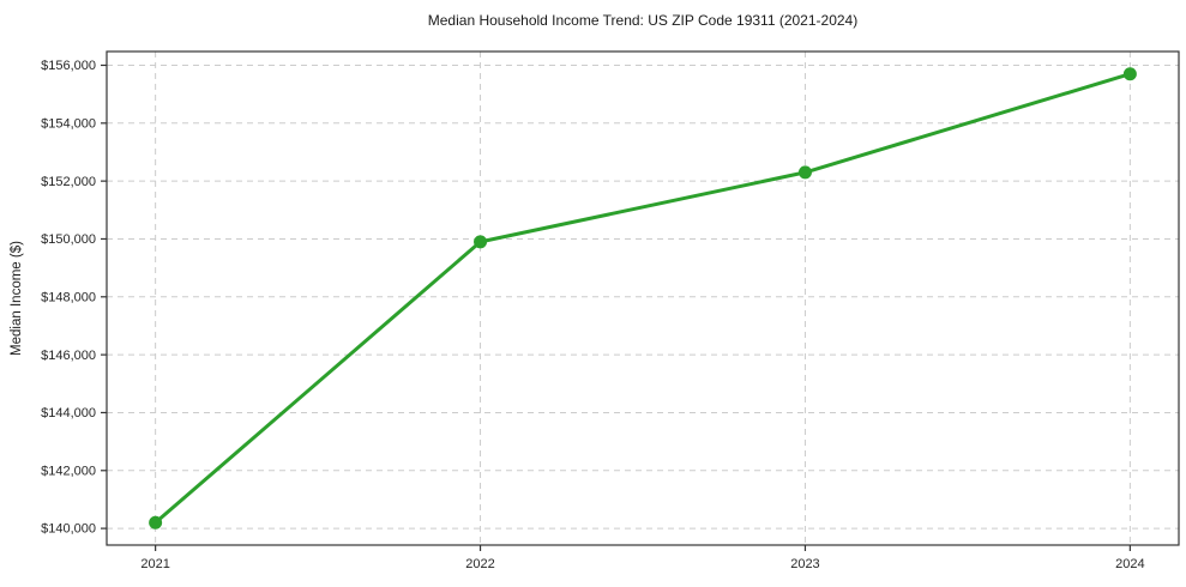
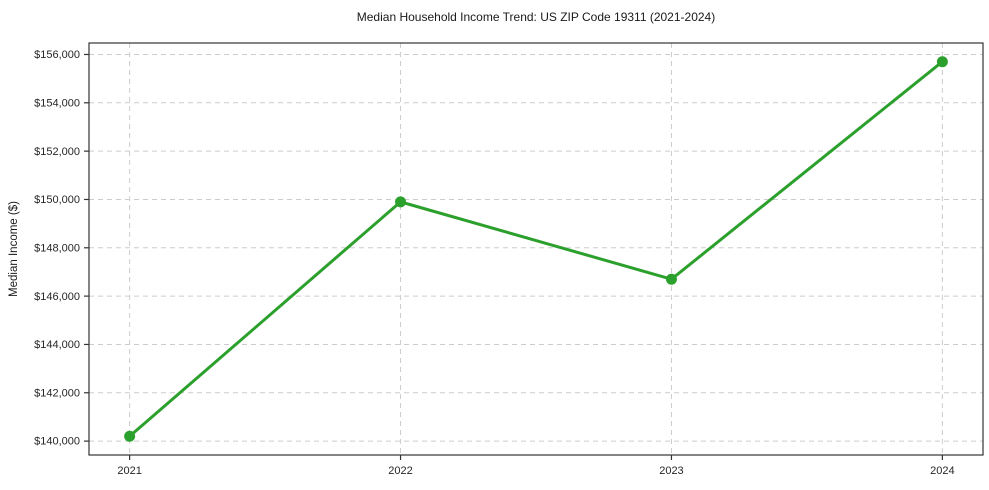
2023: $152300 -> $146700
